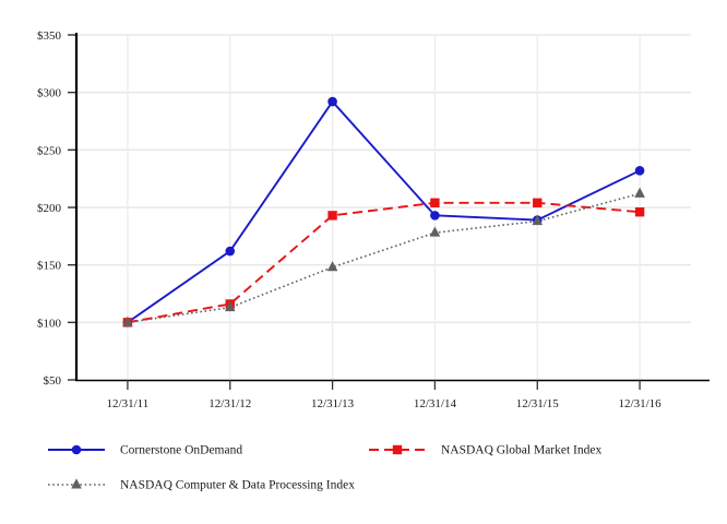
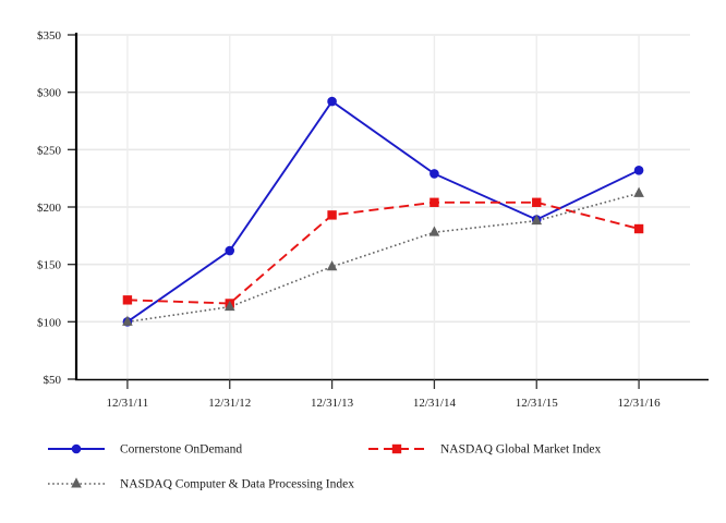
NASDAQ Global Market Index/12/31/11: $100 -> $119
Cornerstone OnDemand/12/31/14: $193 -> $229
NASDAQ Global Market Index/12/31/16: $196 -> $181
